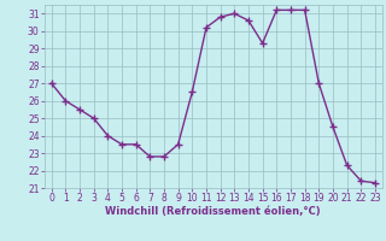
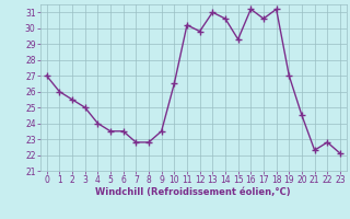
12: 30.8 -> 29.8
17: 31.2 -> 30.6
22: 21.4 -> 22.8
23: 21.3 -> 22.1
